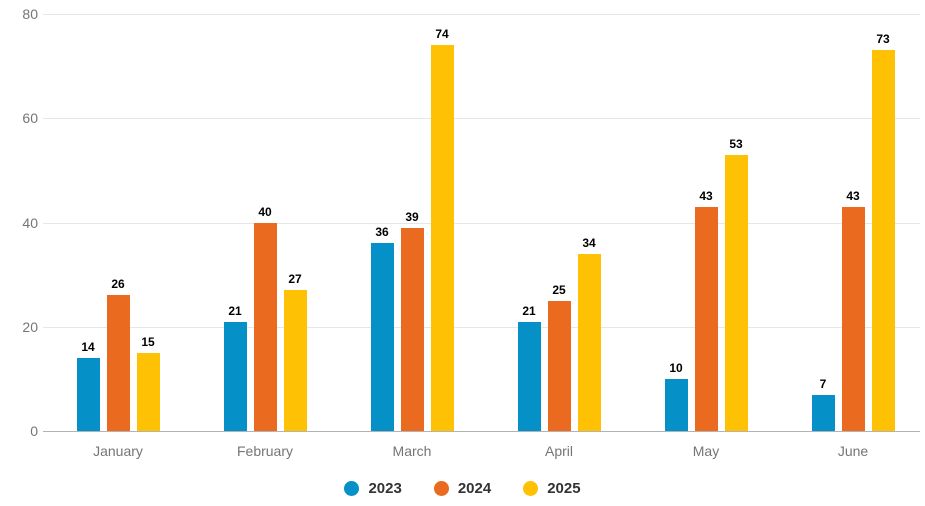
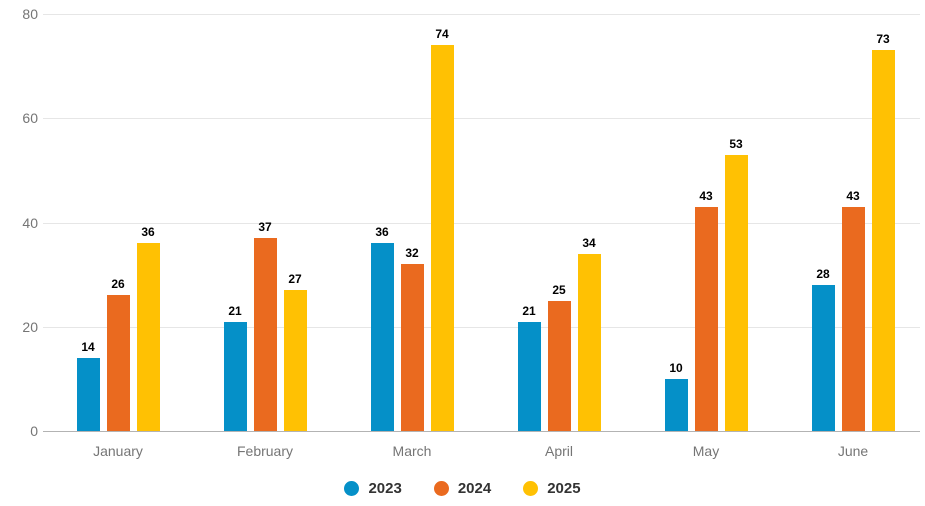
2025/January: 15 -> 36
2024/February: 40 -> 37
2024/March: 39 -> 32
2023/June: 7 -> 28
